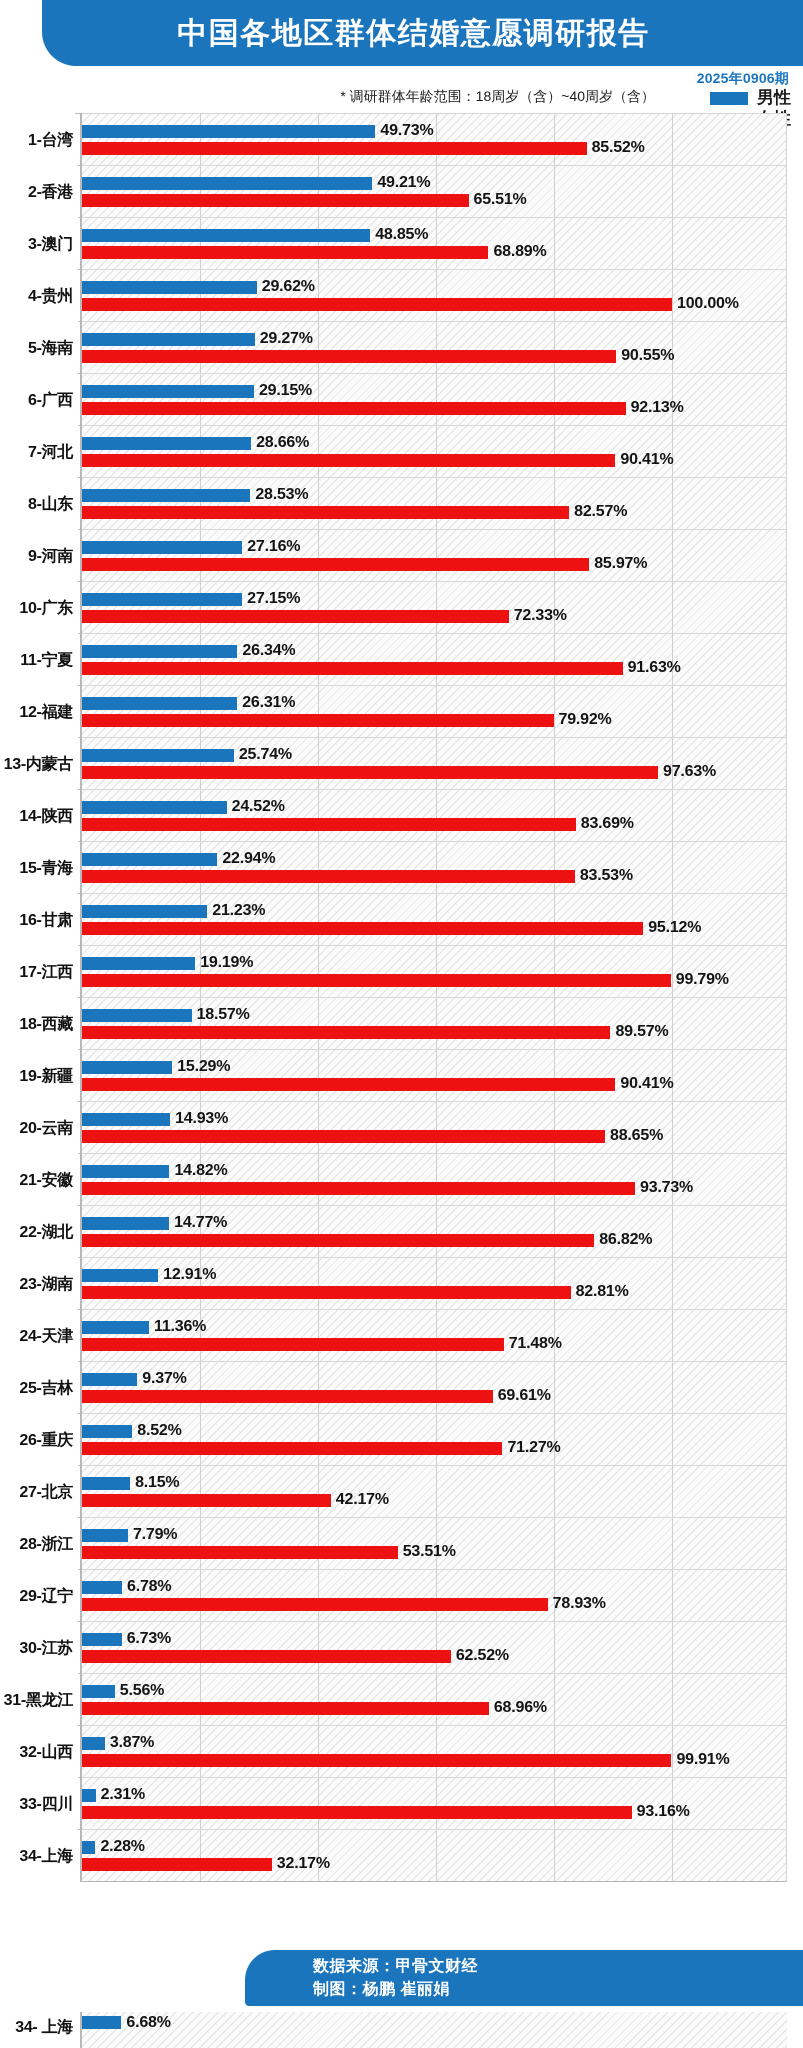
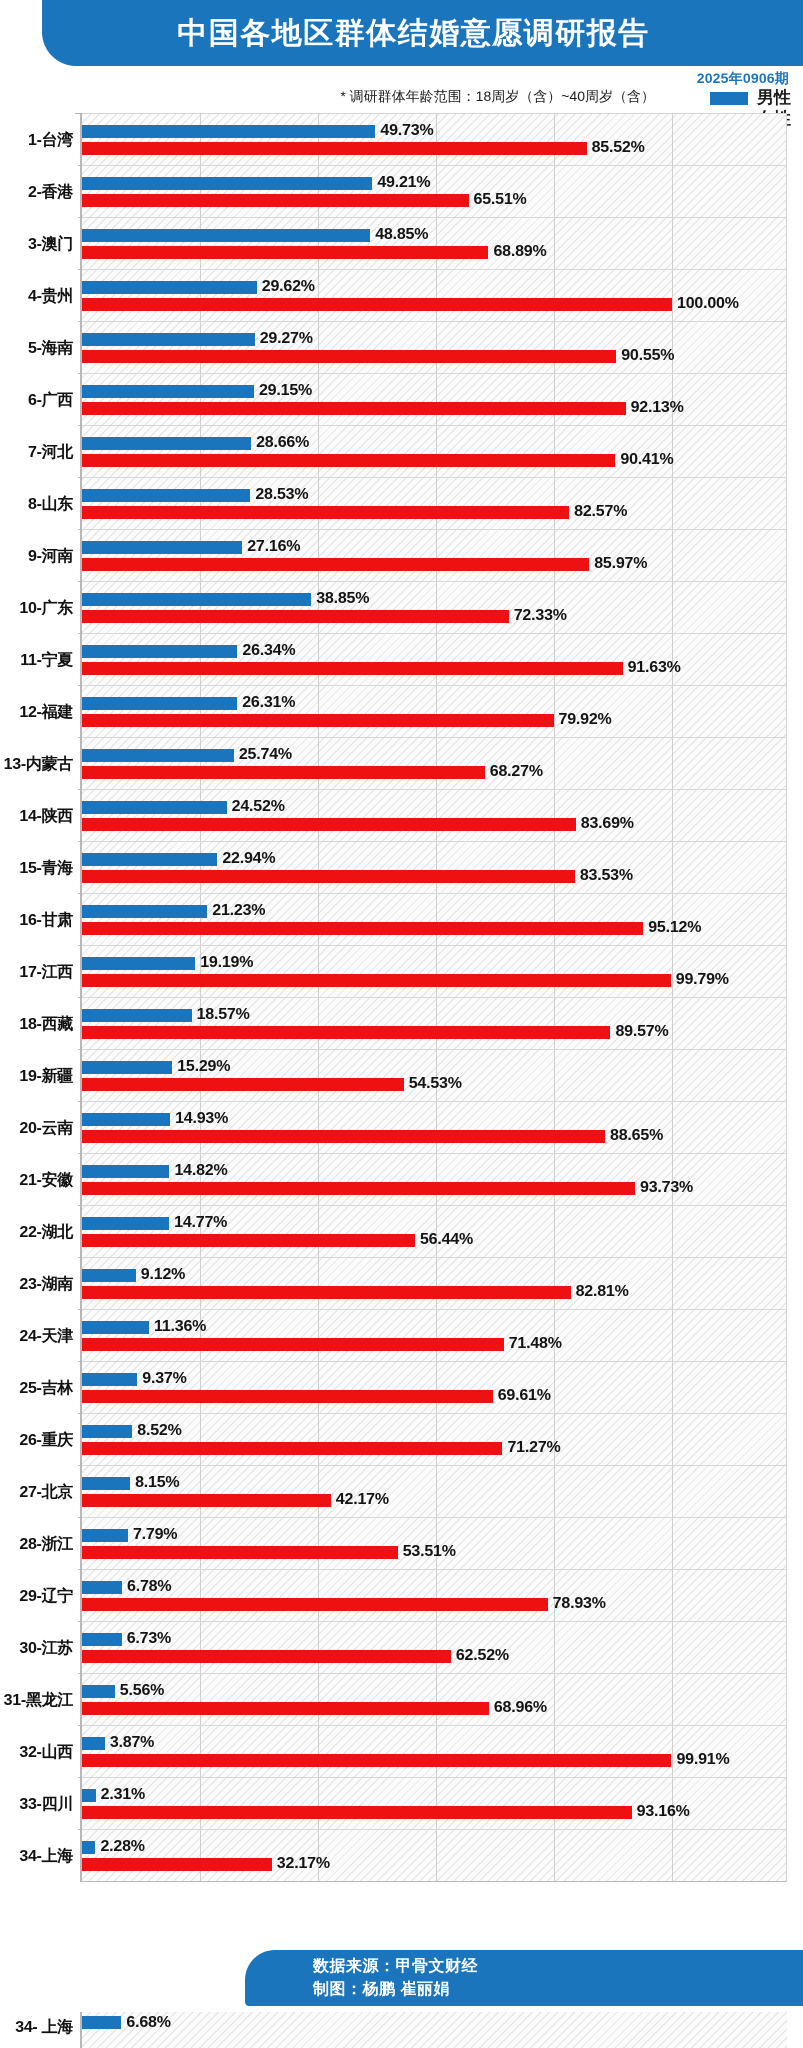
男性/10-广东: 27.15% -> 38.85%
女性/13-内蒙古: 97.63% -> 68.27%
女性/19-新疆: 90.41% -> 54.53%
女性/22-湖北: 86.82% -> 56.44%
男性/23-湖南: 12.91% -> 9.12%
